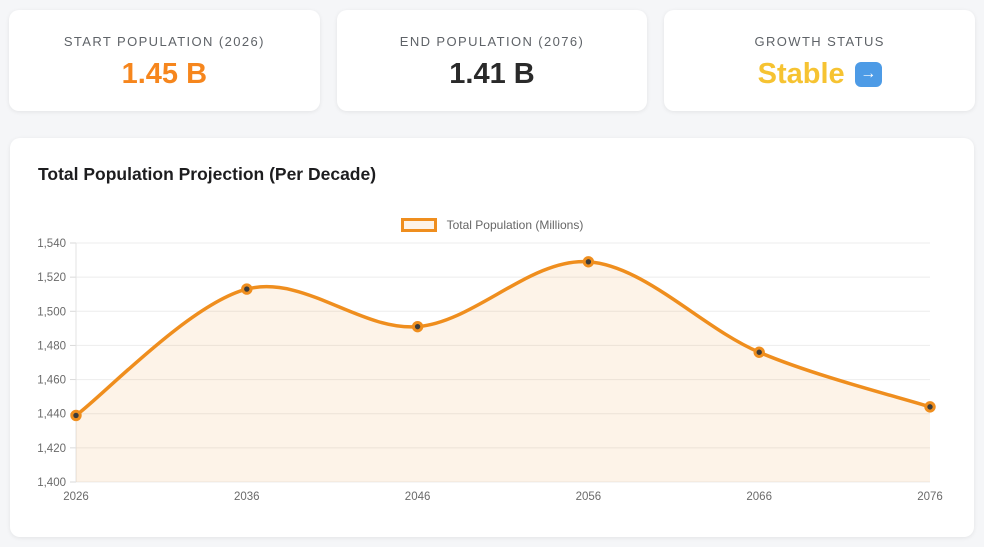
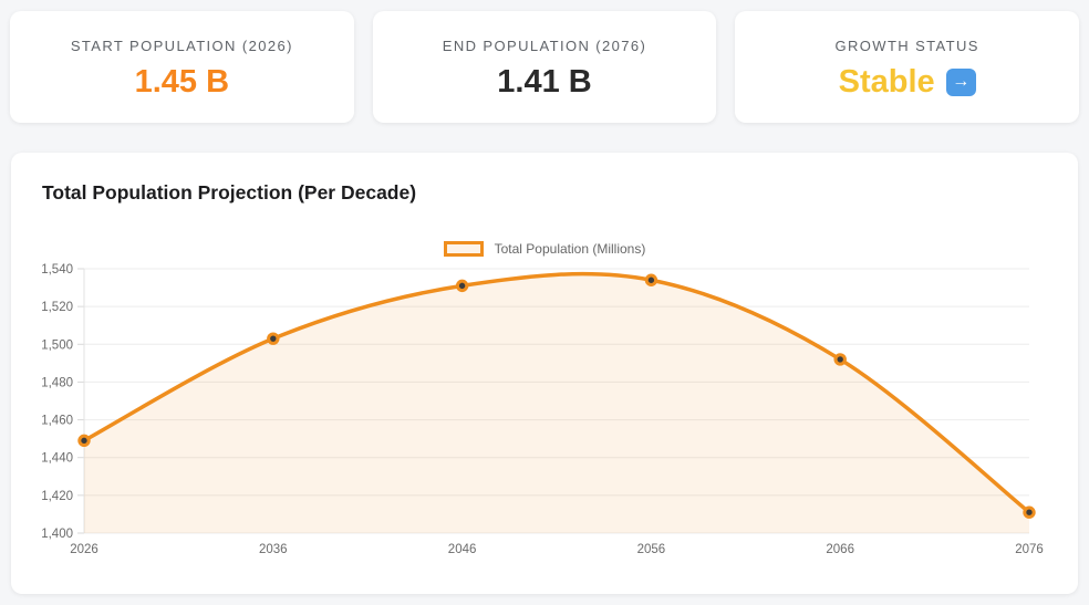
2026: 1439 -> 1449
2036: 1513 -> 1503
2046: 1491 -> 1531
2056: 1529 -> 1534
2066: 1476 -> 1492
2076: 1444 -> 1411
